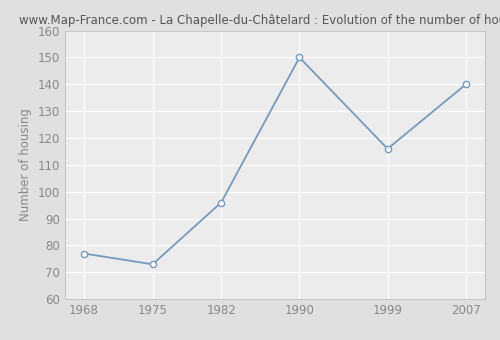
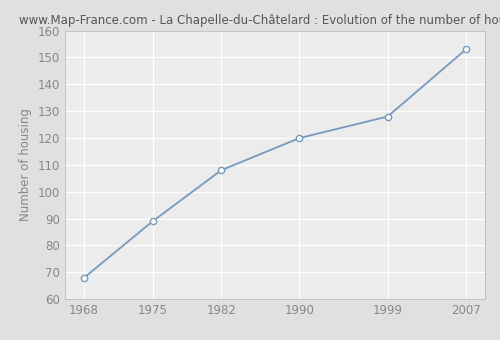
1968: 77 -> 68
1975: 73 -> 89
1982: 96 -> 108
1990: 150 -> 120
1999: 116 -> 128
2007: 140 -> 153
